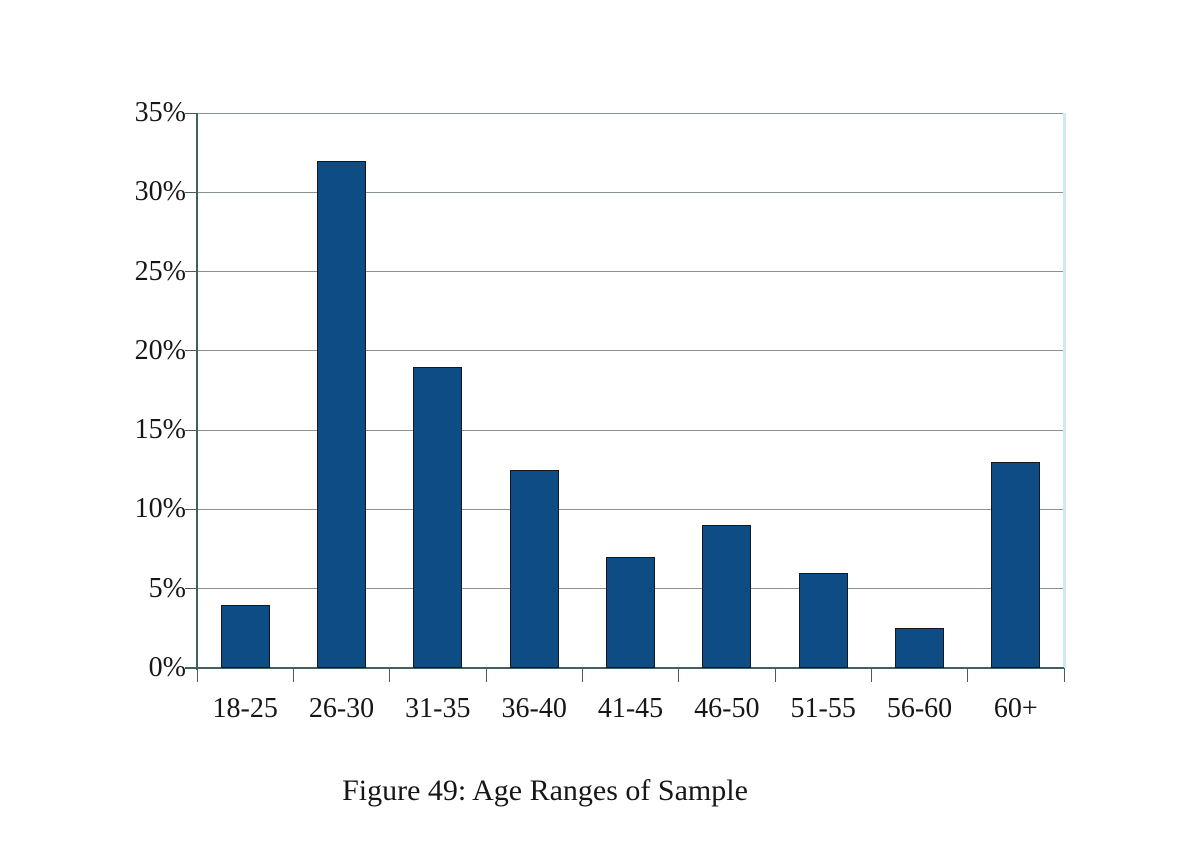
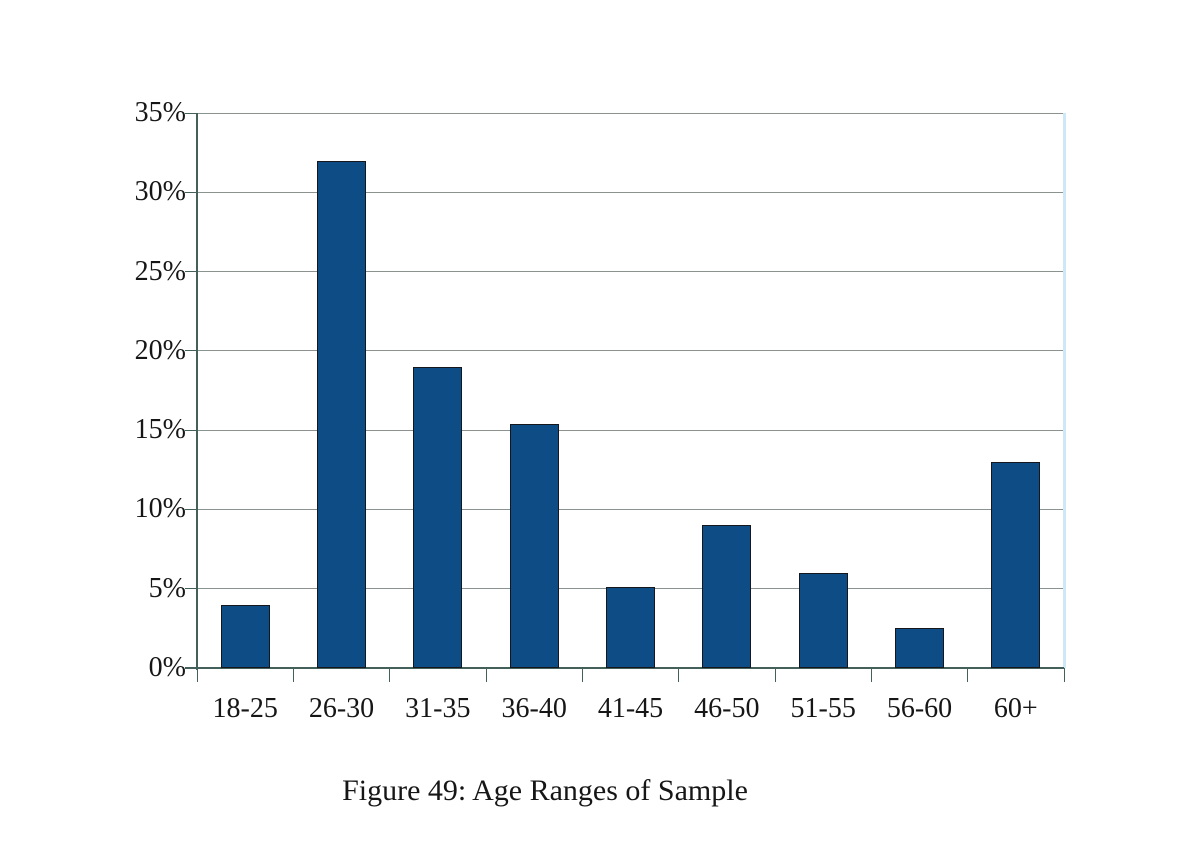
36-40: 12.5% -> 15.4%
41-45: 7.0% -> 5.1%
